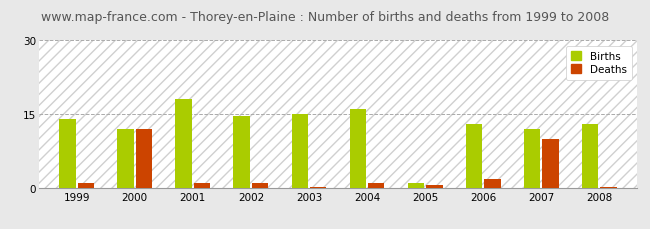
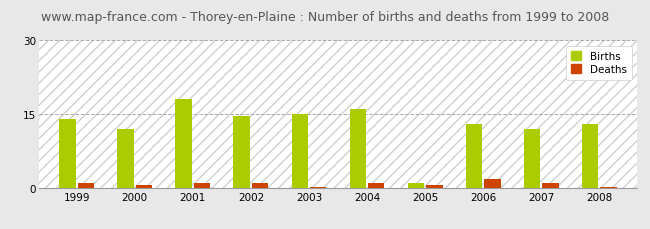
Deaths/2000: 12.0 -> 0.5
Deaths/2007: 10.0 -> 1.0
